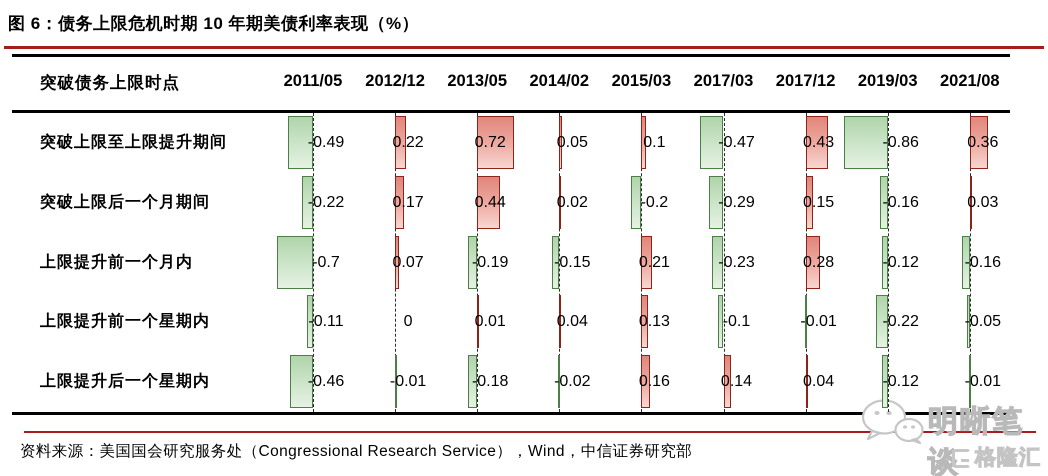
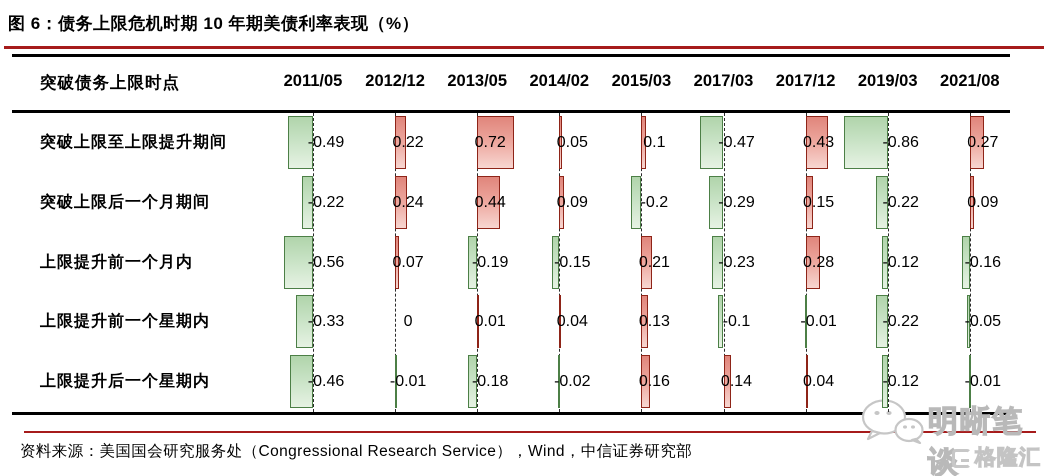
上限提升前一个月内/2011/05: -0.7 -> -0.56
上限提升前一个星期内/2011/05: -0.11 -> -0.33
突破上限后一个月期间/2012/12: 0.17 -> 0.24
突破上限后一个月期间/2014/02: 0.02 -> 0.09
突破上限后一个月期间/2019/03: -0.16 -> -0.22
突破上限至上限提升期间/2021/08: 0.36 -> 0.27
突破上限后一个月期间/2021/08: 0.03 -> 0.09
